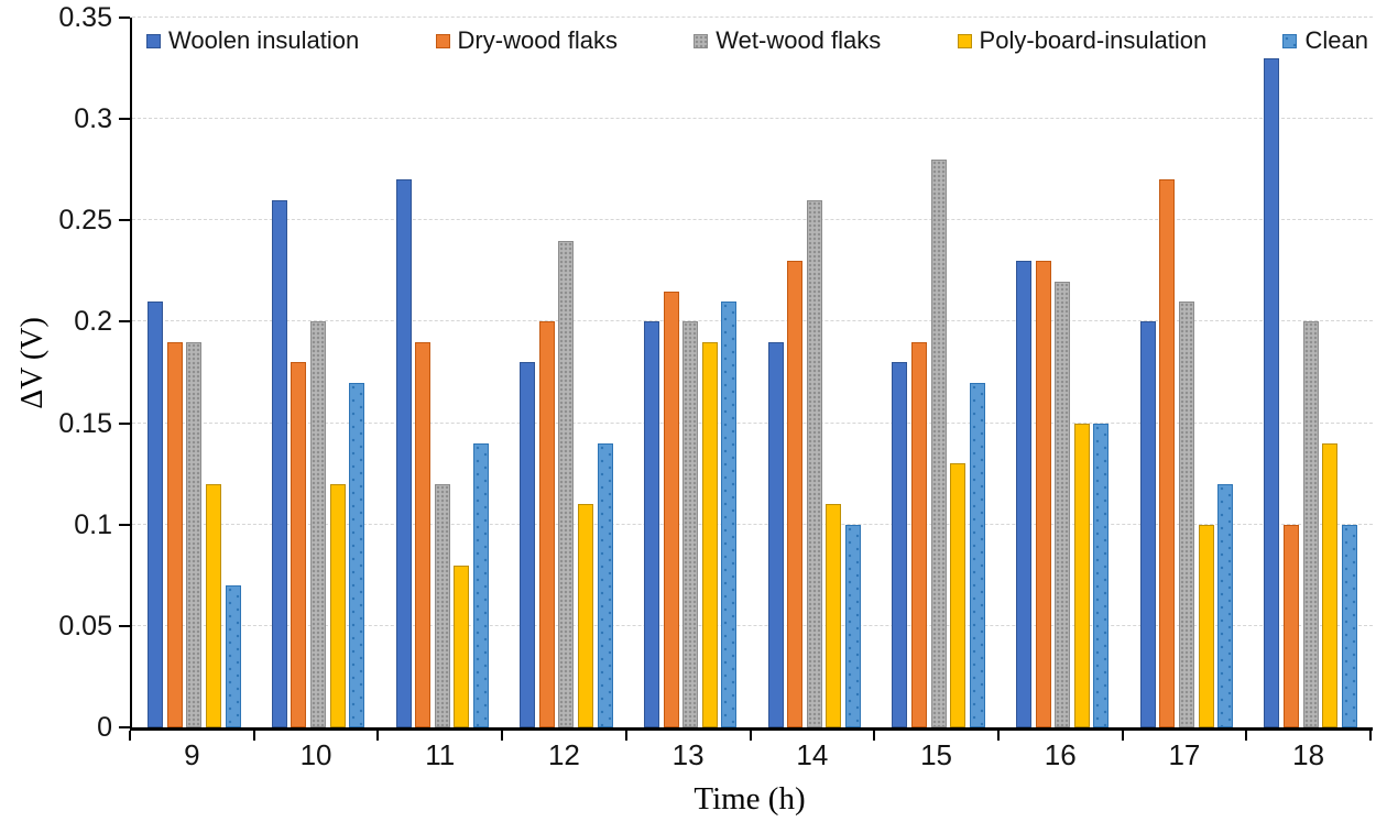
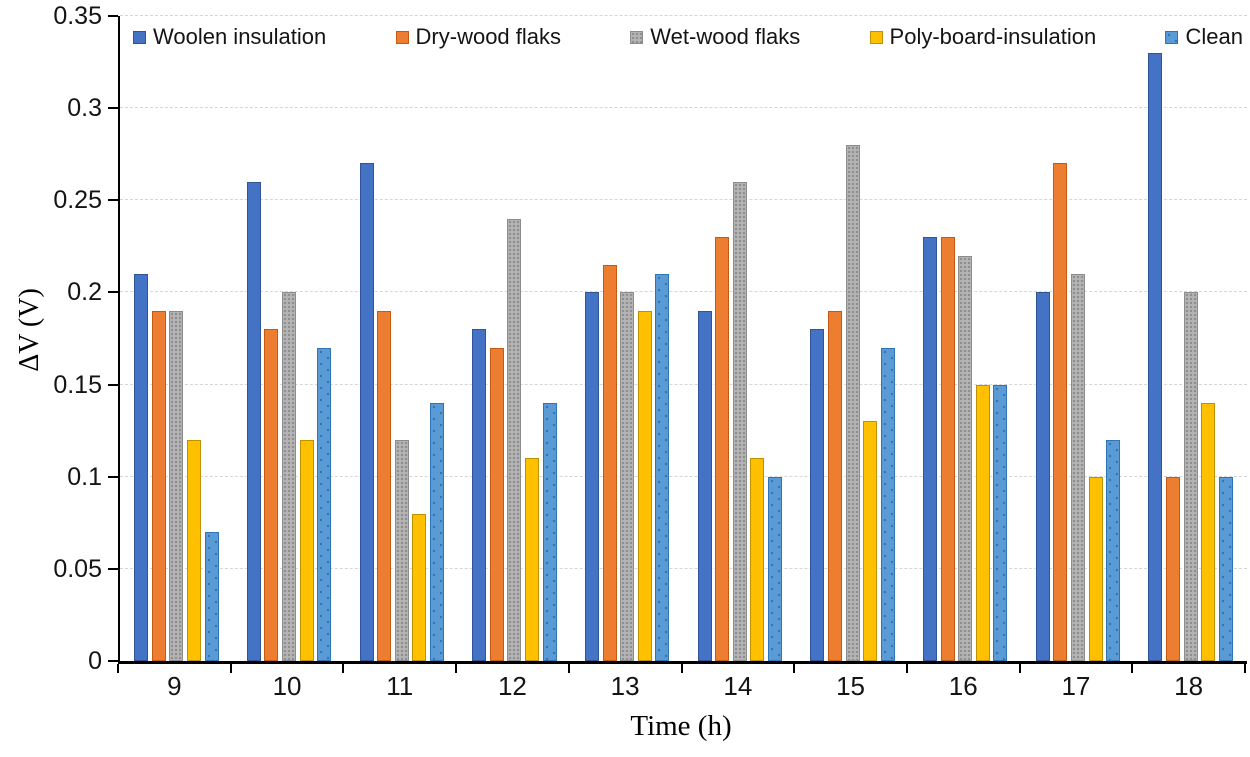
Dry-wood flaks/12: 0.200 -> 0.170
